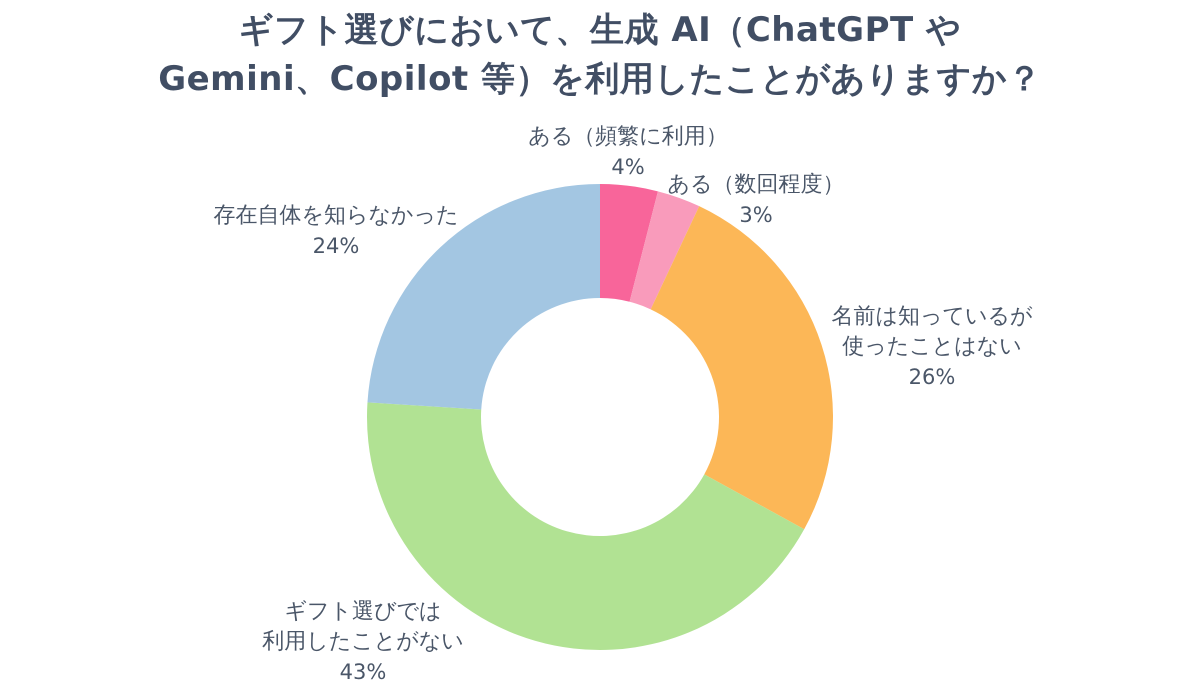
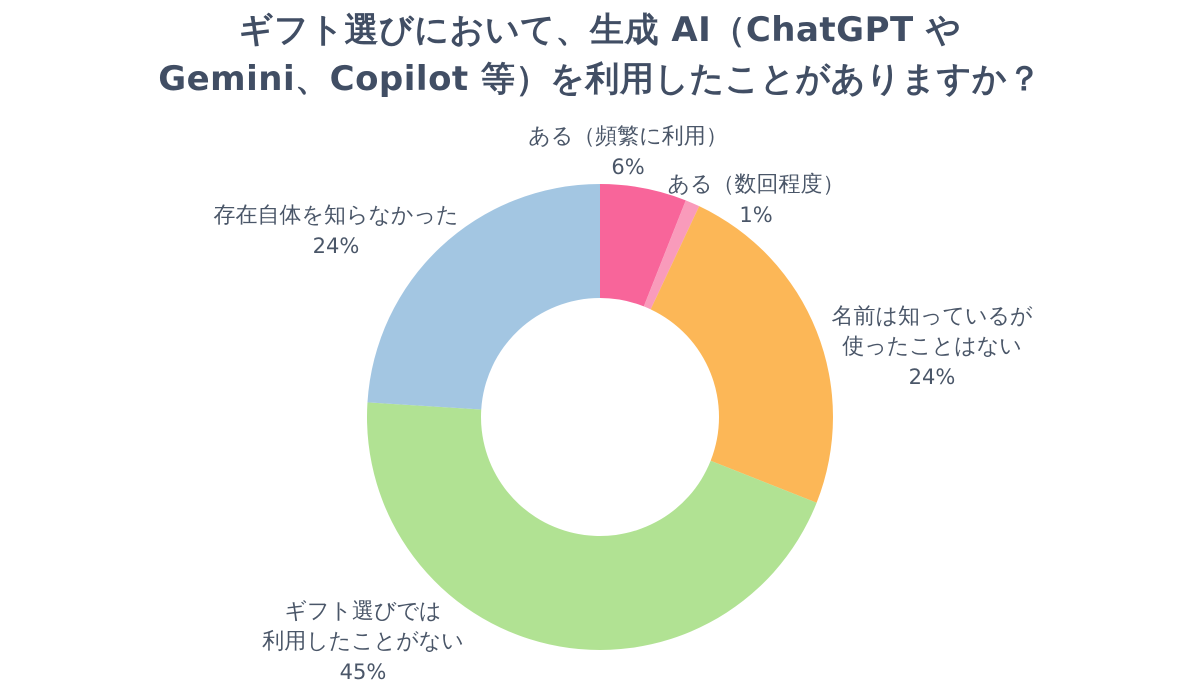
ある（頻繁に利用）: 4% -> 6%
ある（数回程度）: 3% -> 1%
名前は知っているが使ったことはない: 26% -> 24%
ギフト選びでは利用したことがない: 43% -> 45%
